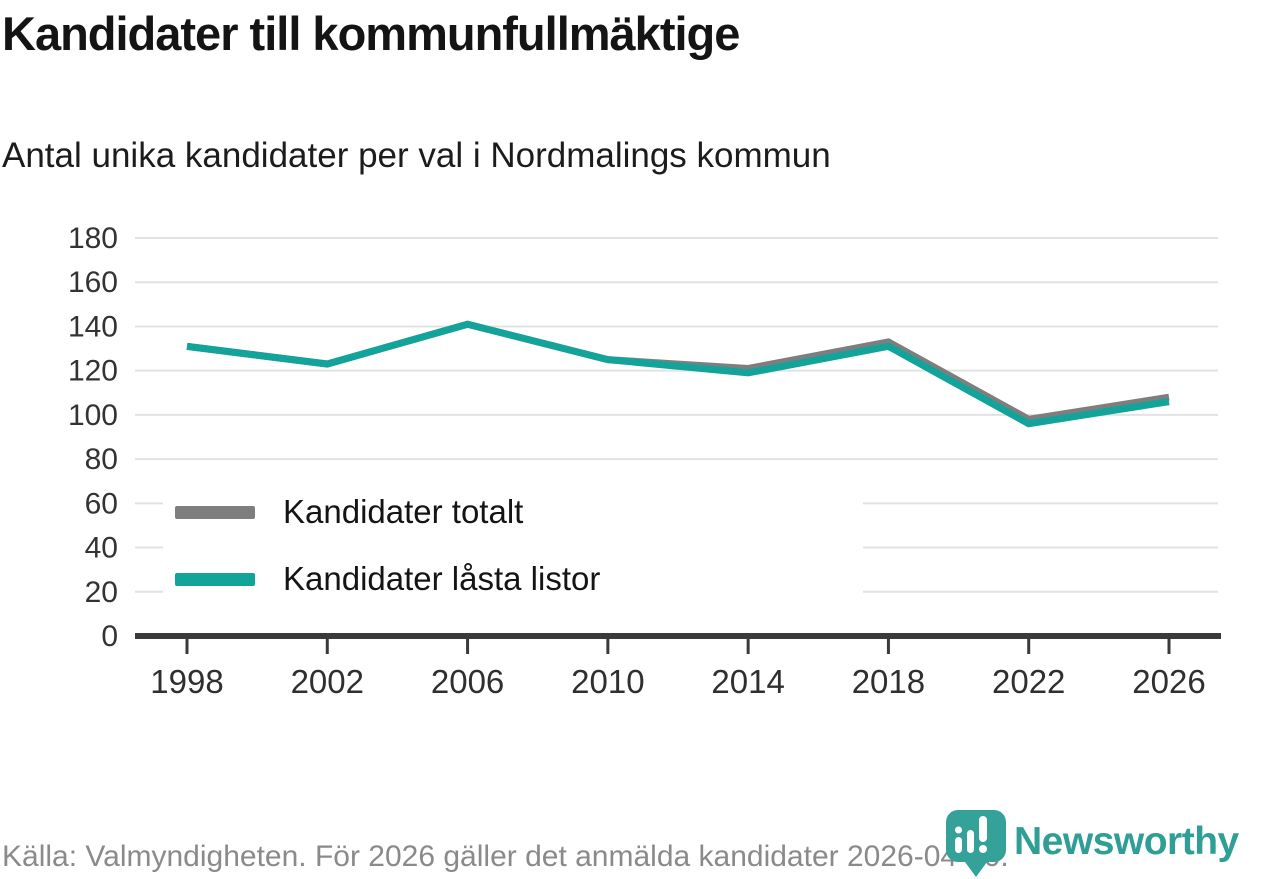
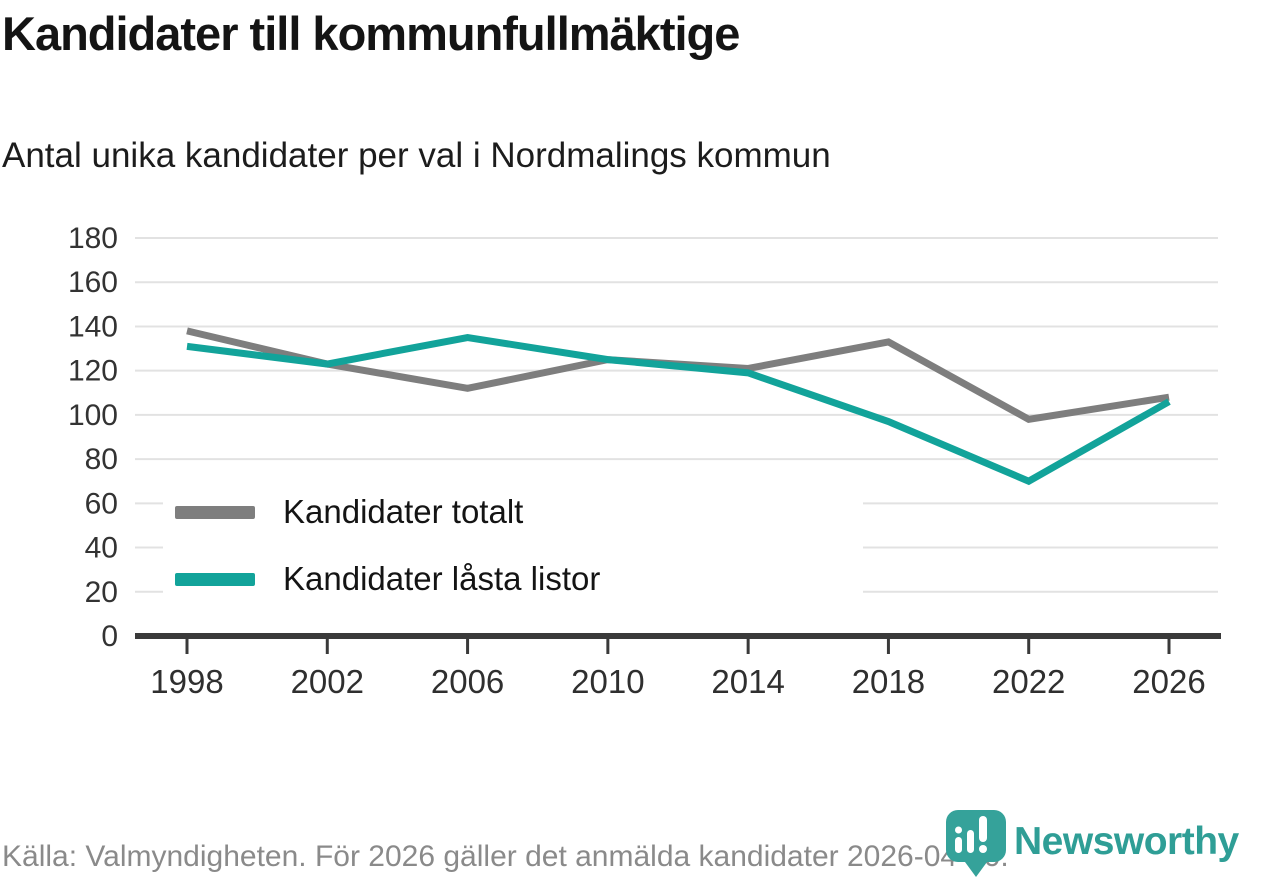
Kandidater totalt/1998: 131 -> 138
Kandidater totalt/2006: 141 -> 112
Kandidater låsta listor/2006: 141 -> 135
Kandidater låsta listor/2018: 131 -> 97
Kandidater låsta listor/2022: 96 -> 70
